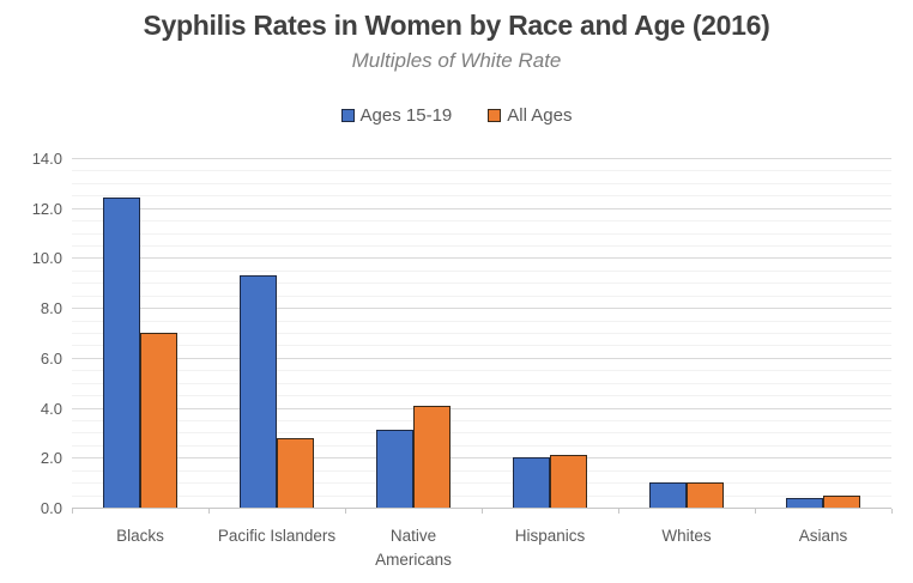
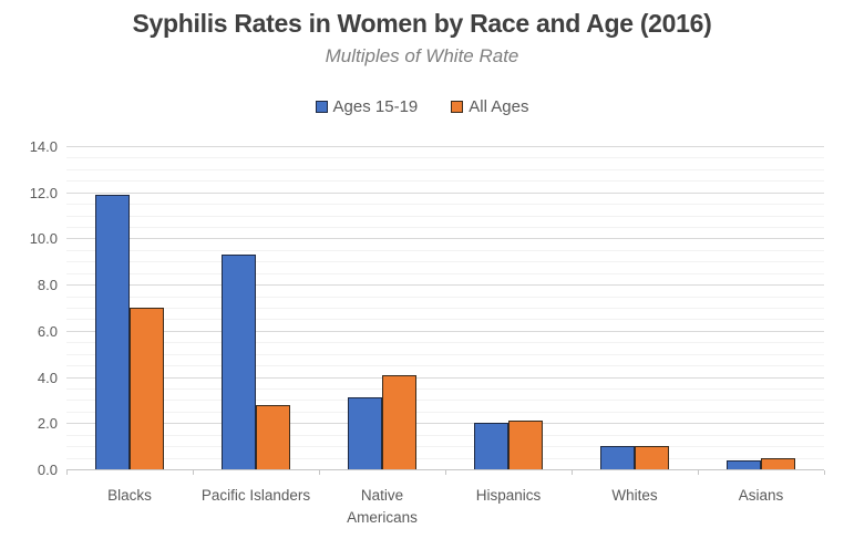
Ages 15-19/Blacks: 12.4 -> 11.9
